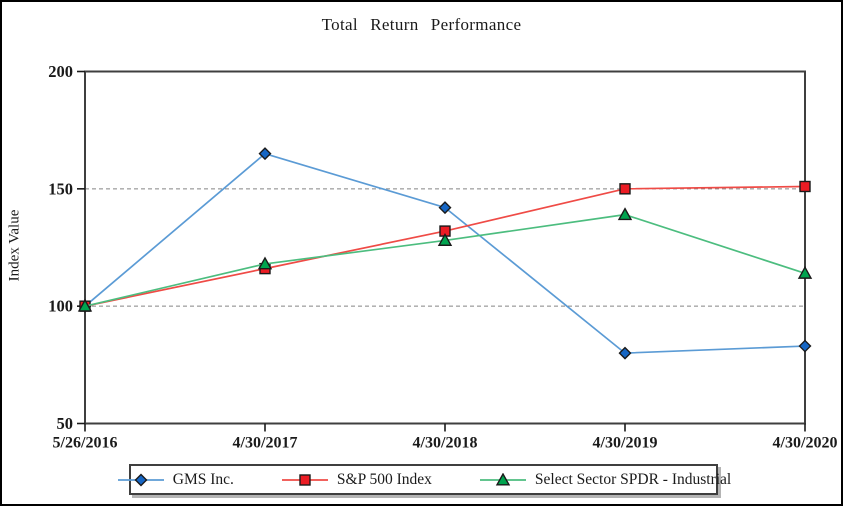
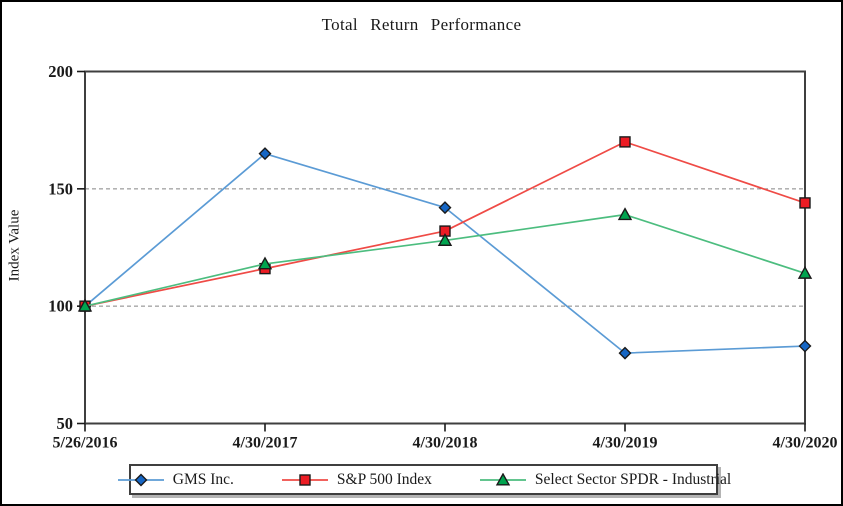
S&P 500 Index/4/30/2019: 150 -> 170
S&P 500 Index/4/30/2020: 151 -> 144
